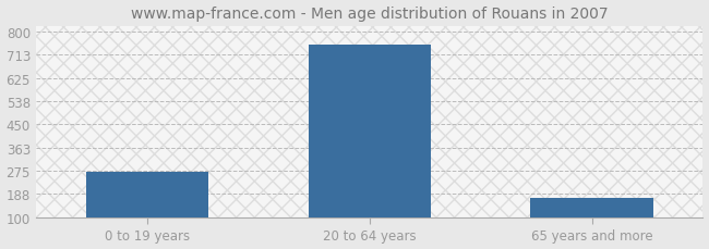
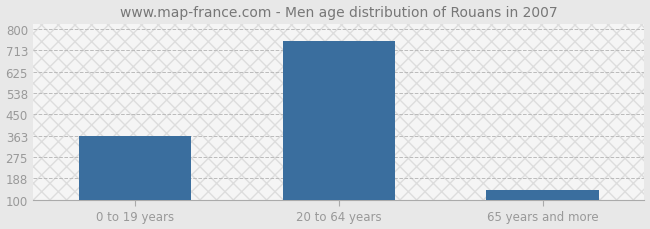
0 to 19 years: 270 -> 363
65 years and more: 175 -> 143
